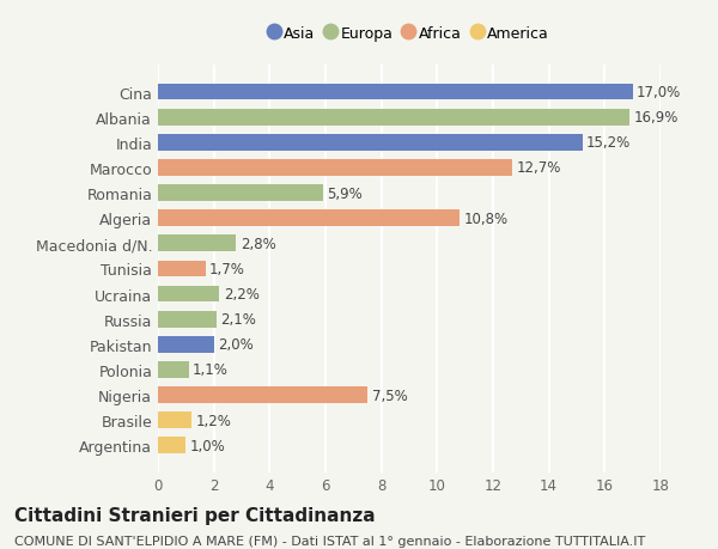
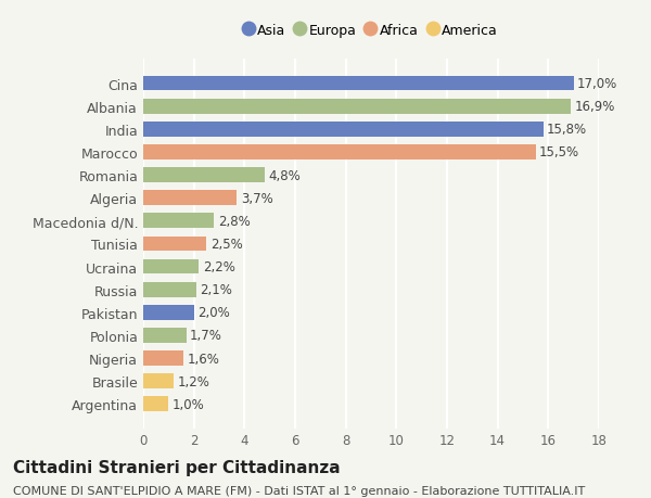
India: 15,2% -> 15,8%
Marocco: 12,7% -> 15,5%
Romania: 5,9% -> 4,8%
Algeria: 10,8% -> 3,7%
Tunisia: 1,7% -> 2,5%
Polonia: 1,1% -> 1,7%
Nigeria: 7,5% -> 1,6%
